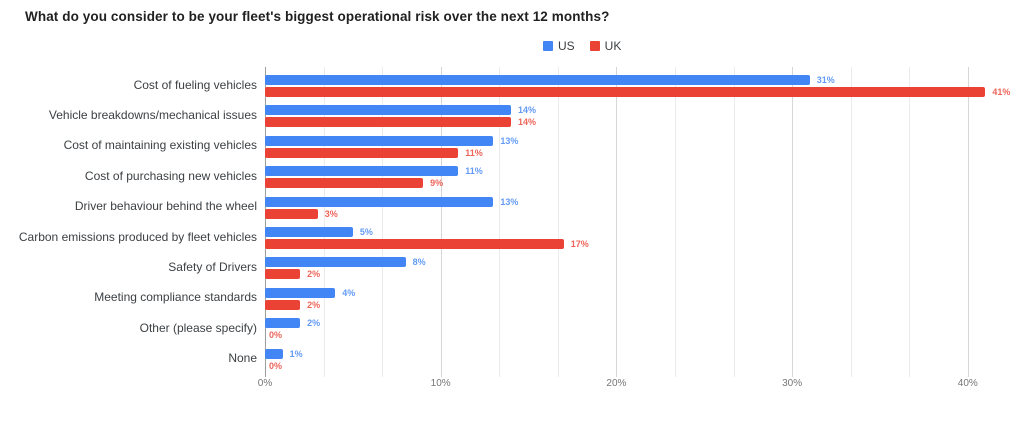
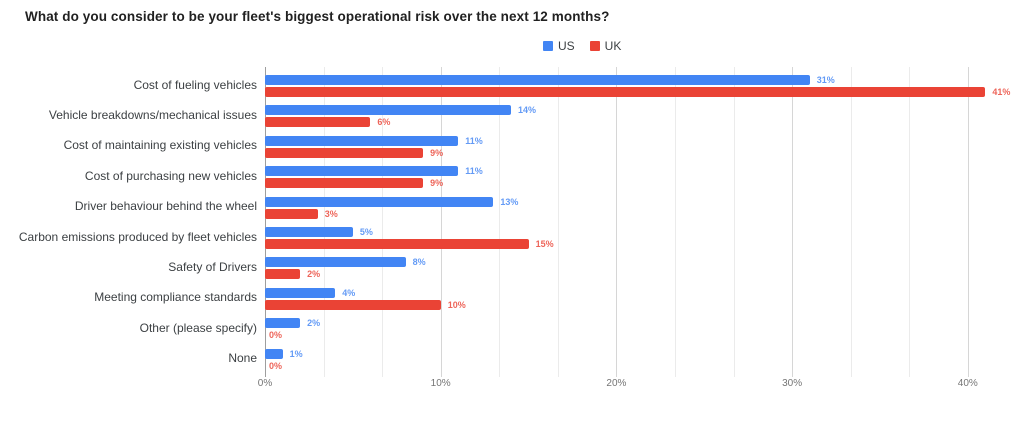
UK/Vehicle breakdowns/mechanical issues: 14% -> 6%
US/Cost of maintaining existing vehicles: 13% -> 11%
UK/Cost of maintaining existing vehicles: 11% -> 9%
UK/Carbon emissions produced by fleet vehicles: 17% -> 15%
UK/Meeting compliance standards: 2% -> 10%
